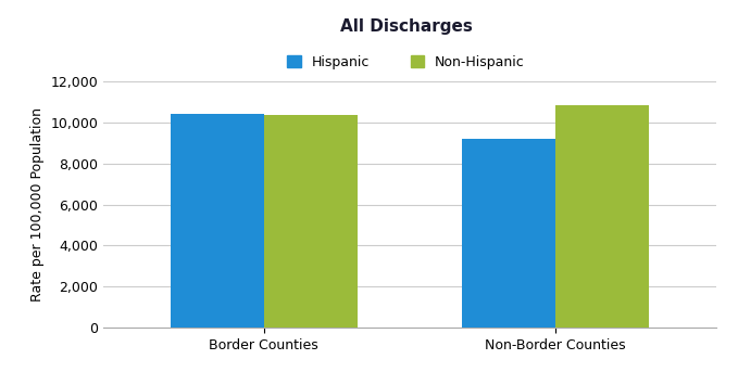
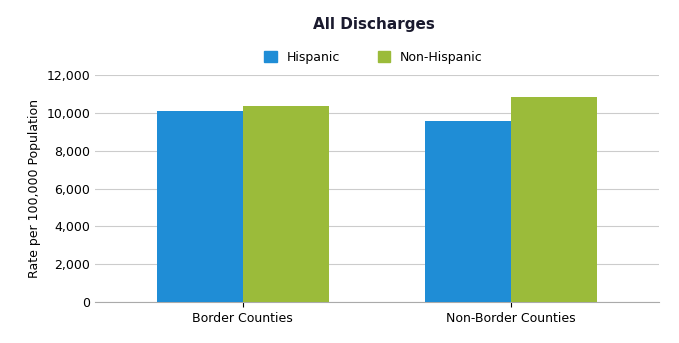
Hispanic/Border Counties: 10,500 -> 10,100
Hispanic/Non-Border Counties: 9,200 -> 9,600
